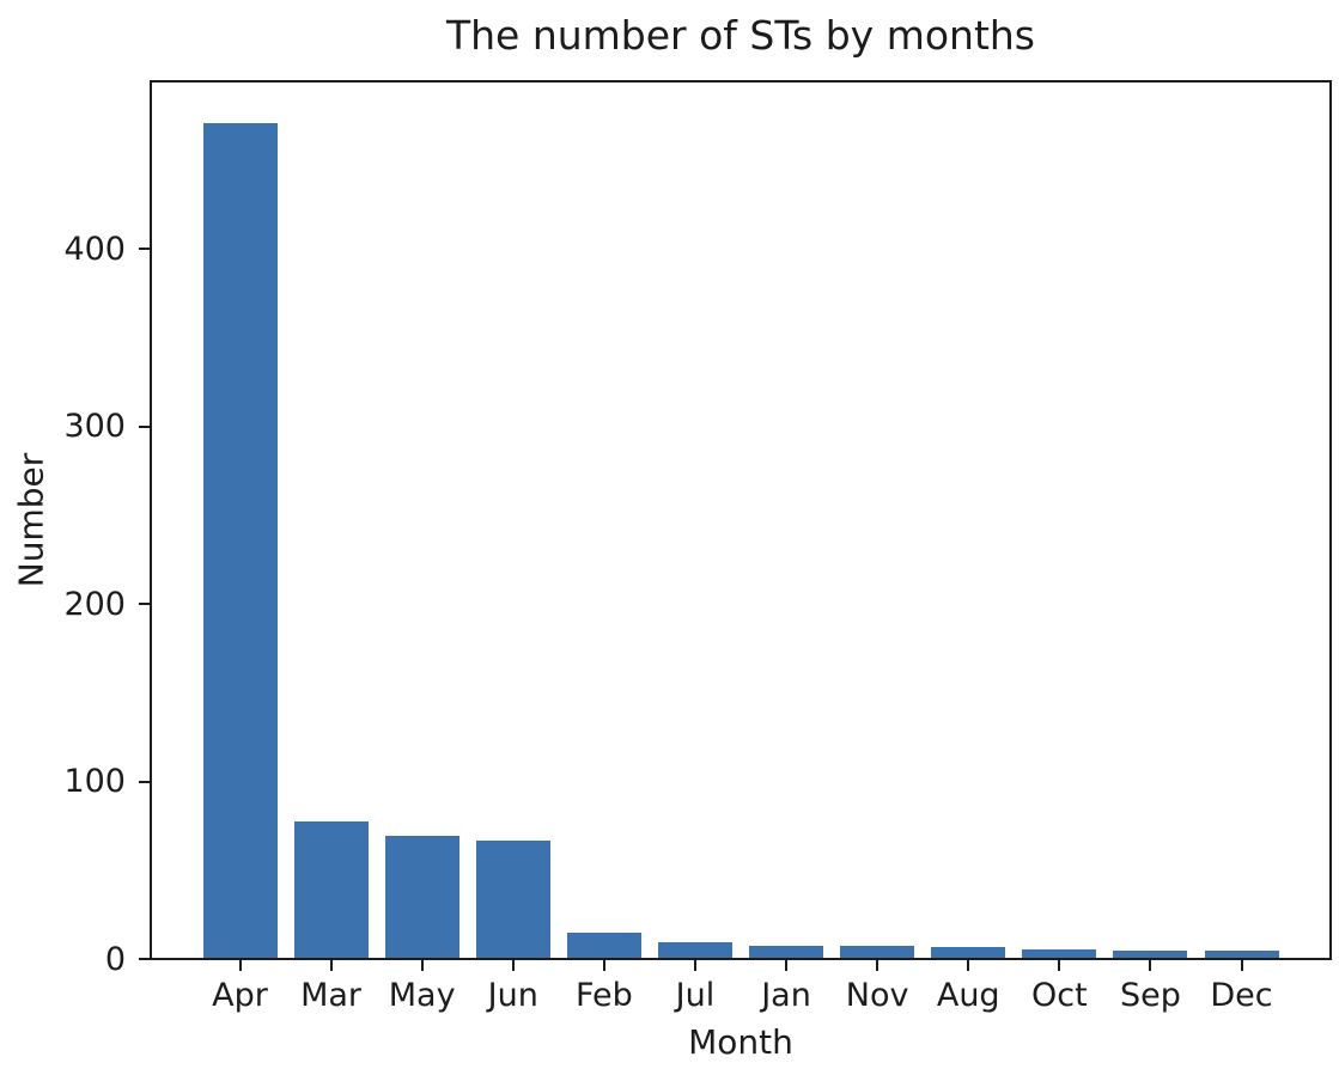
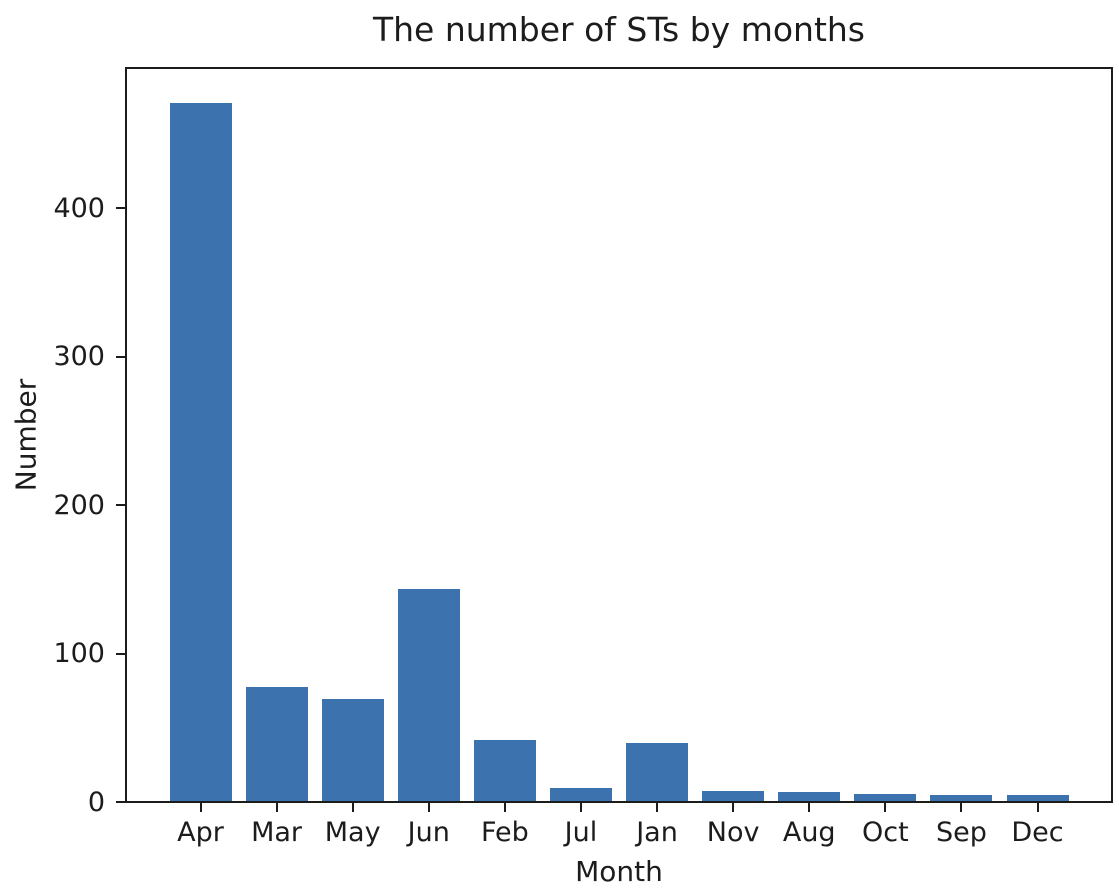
Jun: 66 -> 143
Feb: 14 -> 41
Jan: 7 -> 39
